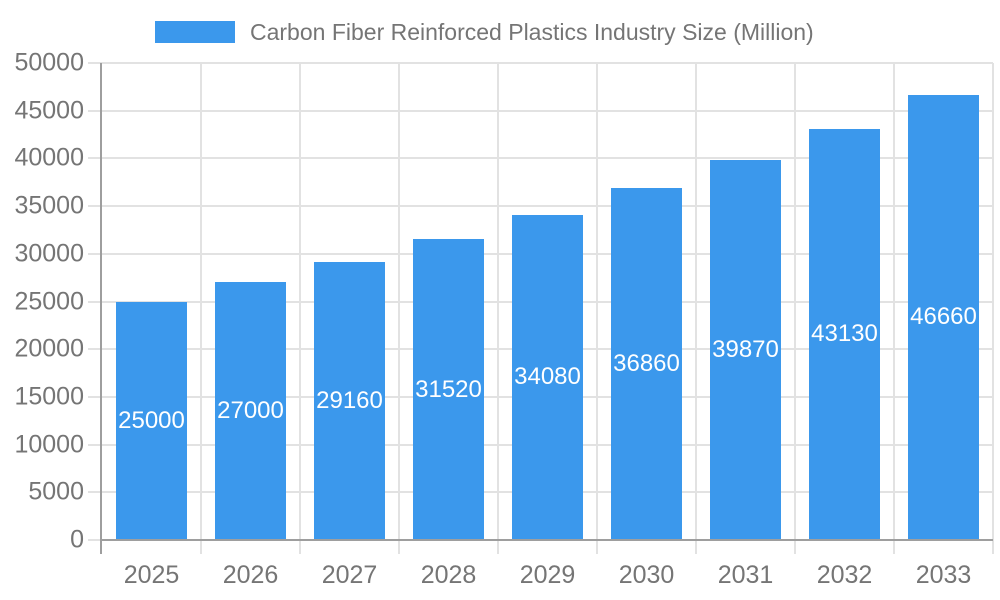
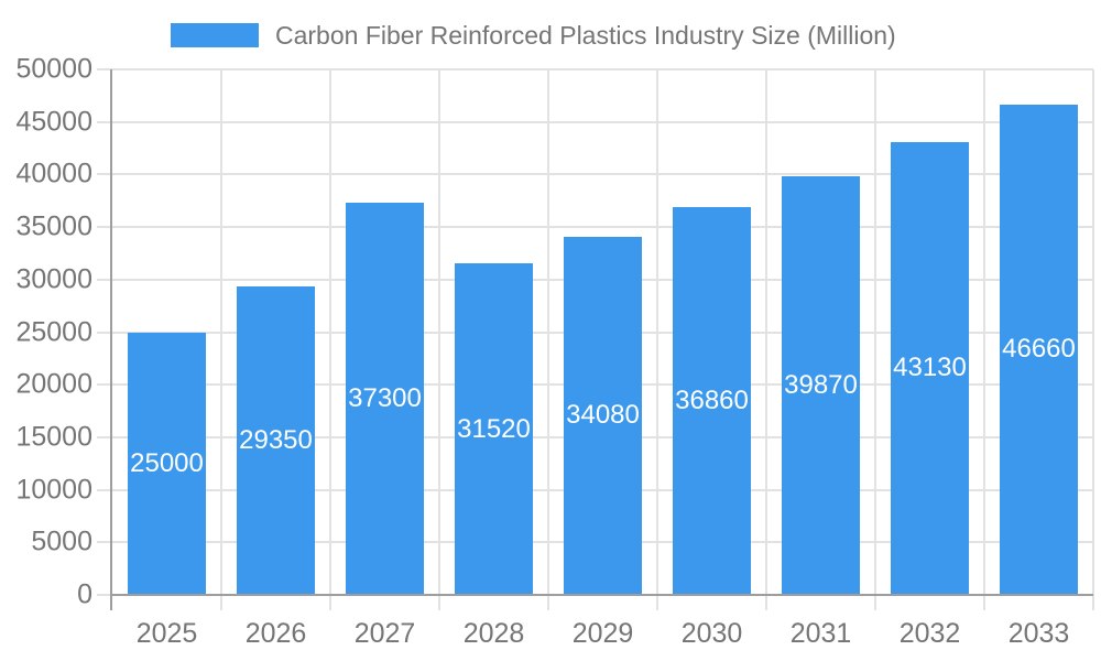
2026: 27000 -> 29350
2027: 29160 -> 37300
